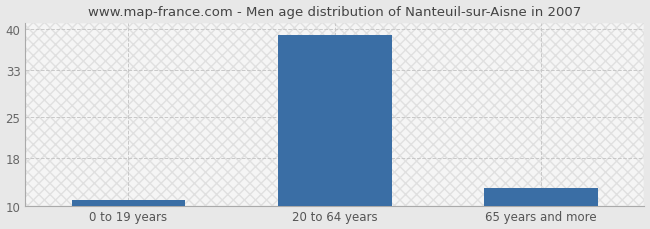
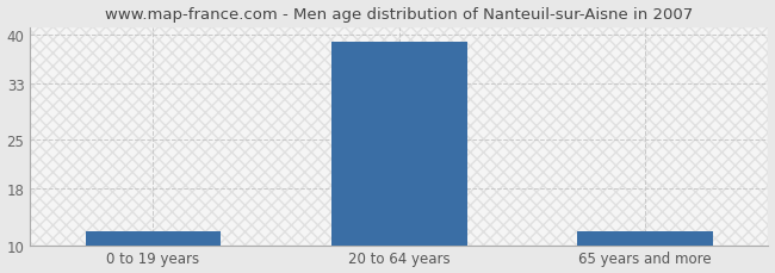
0 to 19 years: 11 -> 12
65 years and more: 13 -> 12
